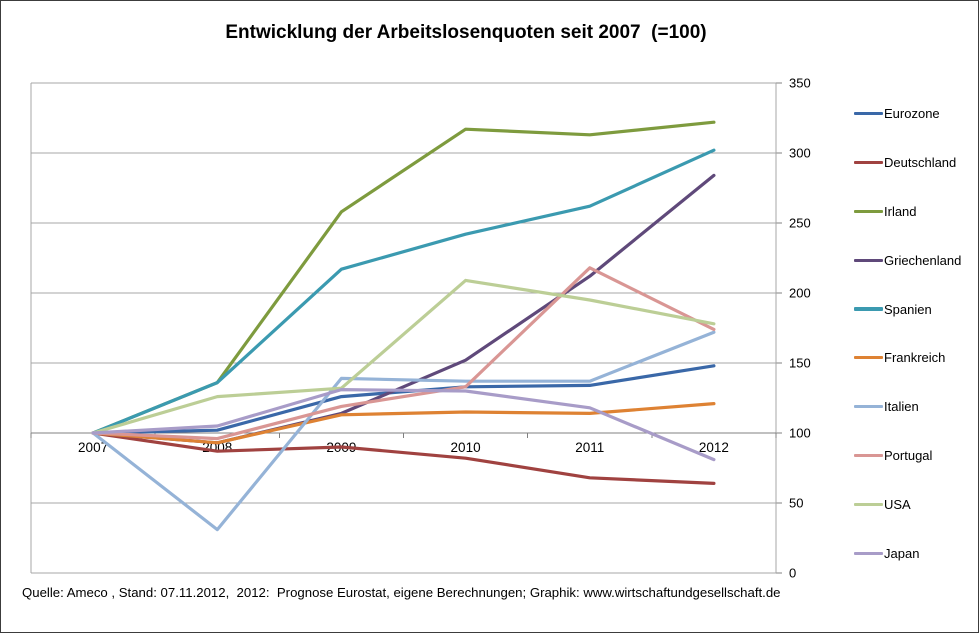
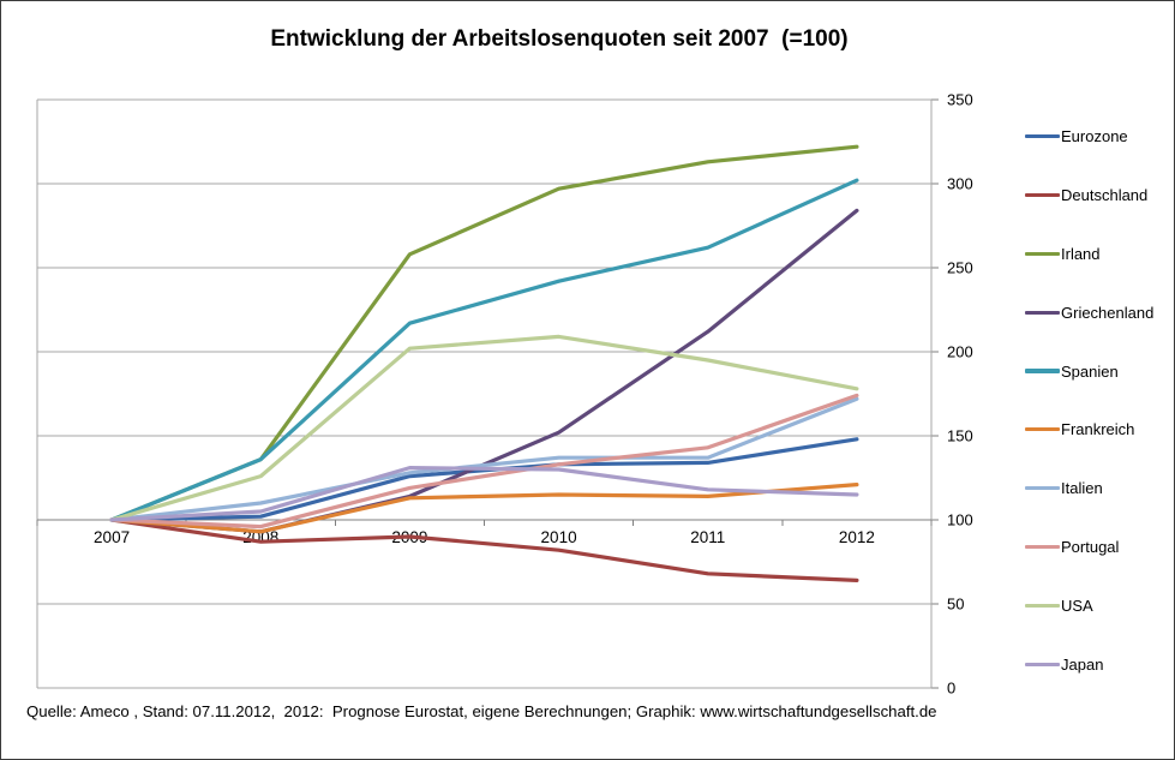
Italien/2008: 31 -> 110
Italien/2009: 139 -> 128
USA/2009: 132 -> 202
Irland/2010: 317 -> 297
Portugal/2011: 218 -> 143
Japan/2012: 81 -> 115
